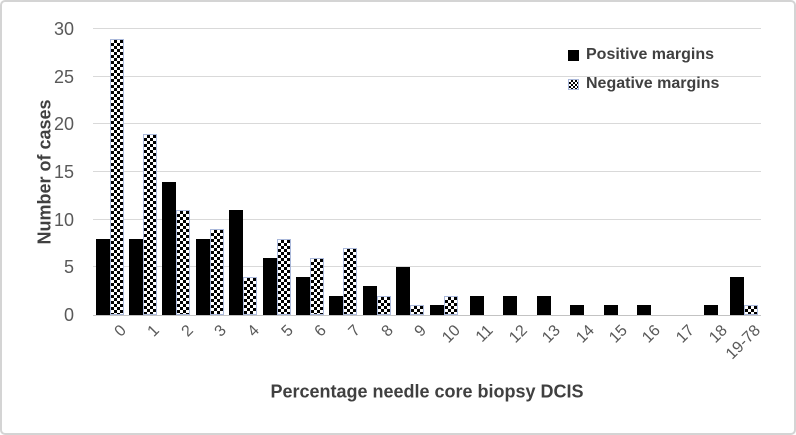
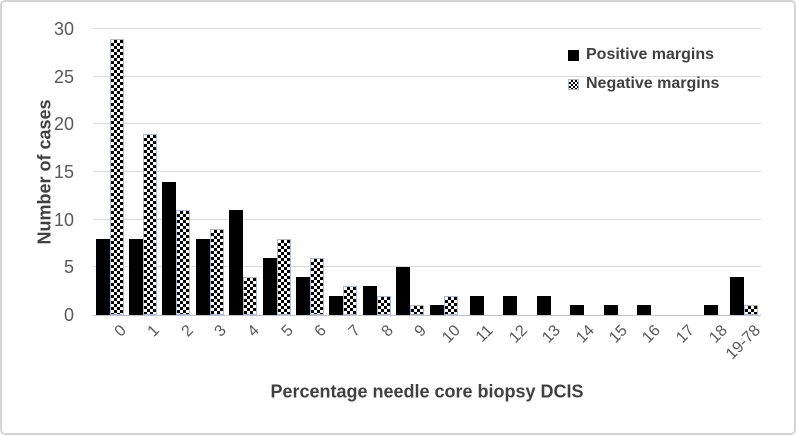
Negative margins/7: 7 -> 3
